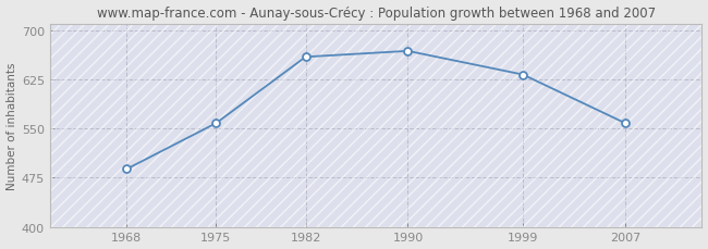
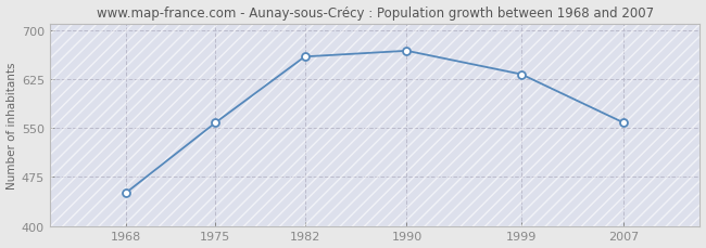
1968: 488 -> 451
